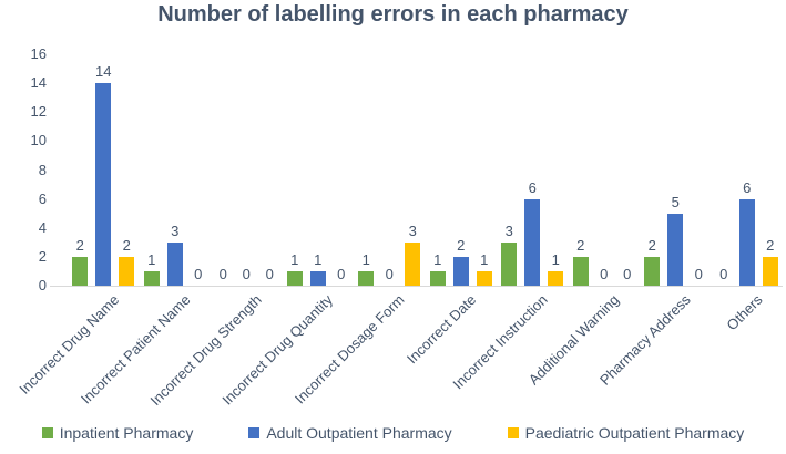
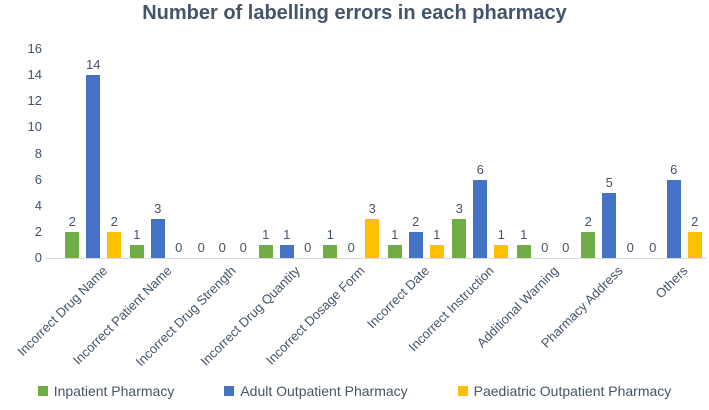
Inpatient Pharmacy/Additional Warning: 2 -> 1
